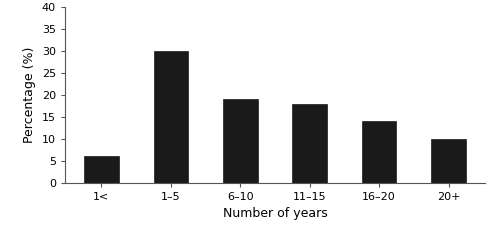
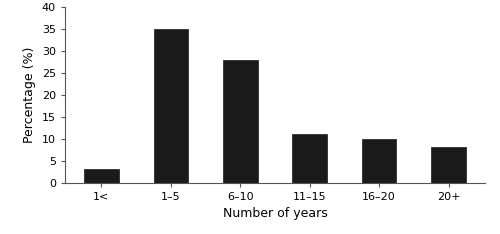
1<: 6 -> 3
1–5: 30 -> 35
6–10: 19 -> 28
11–15: 18 -> 11
16–20: 14 -> 10
20+: 10 -> 8
